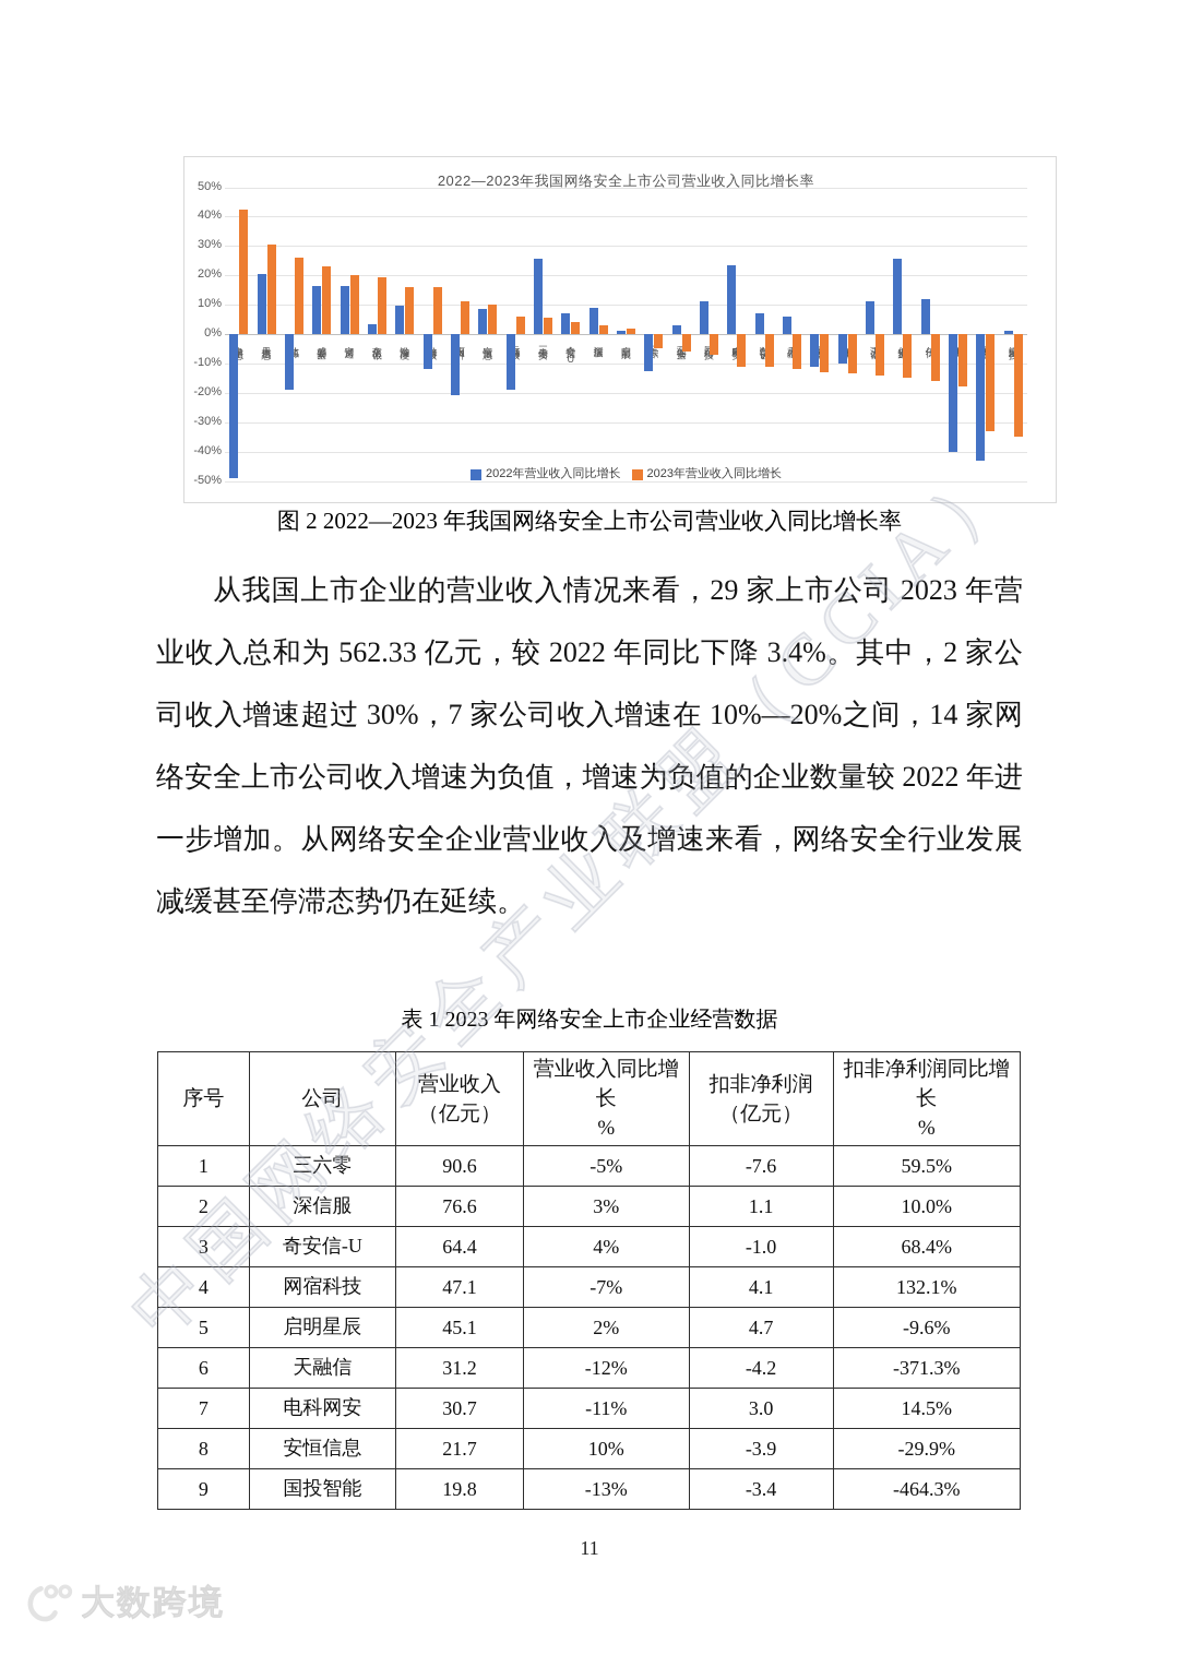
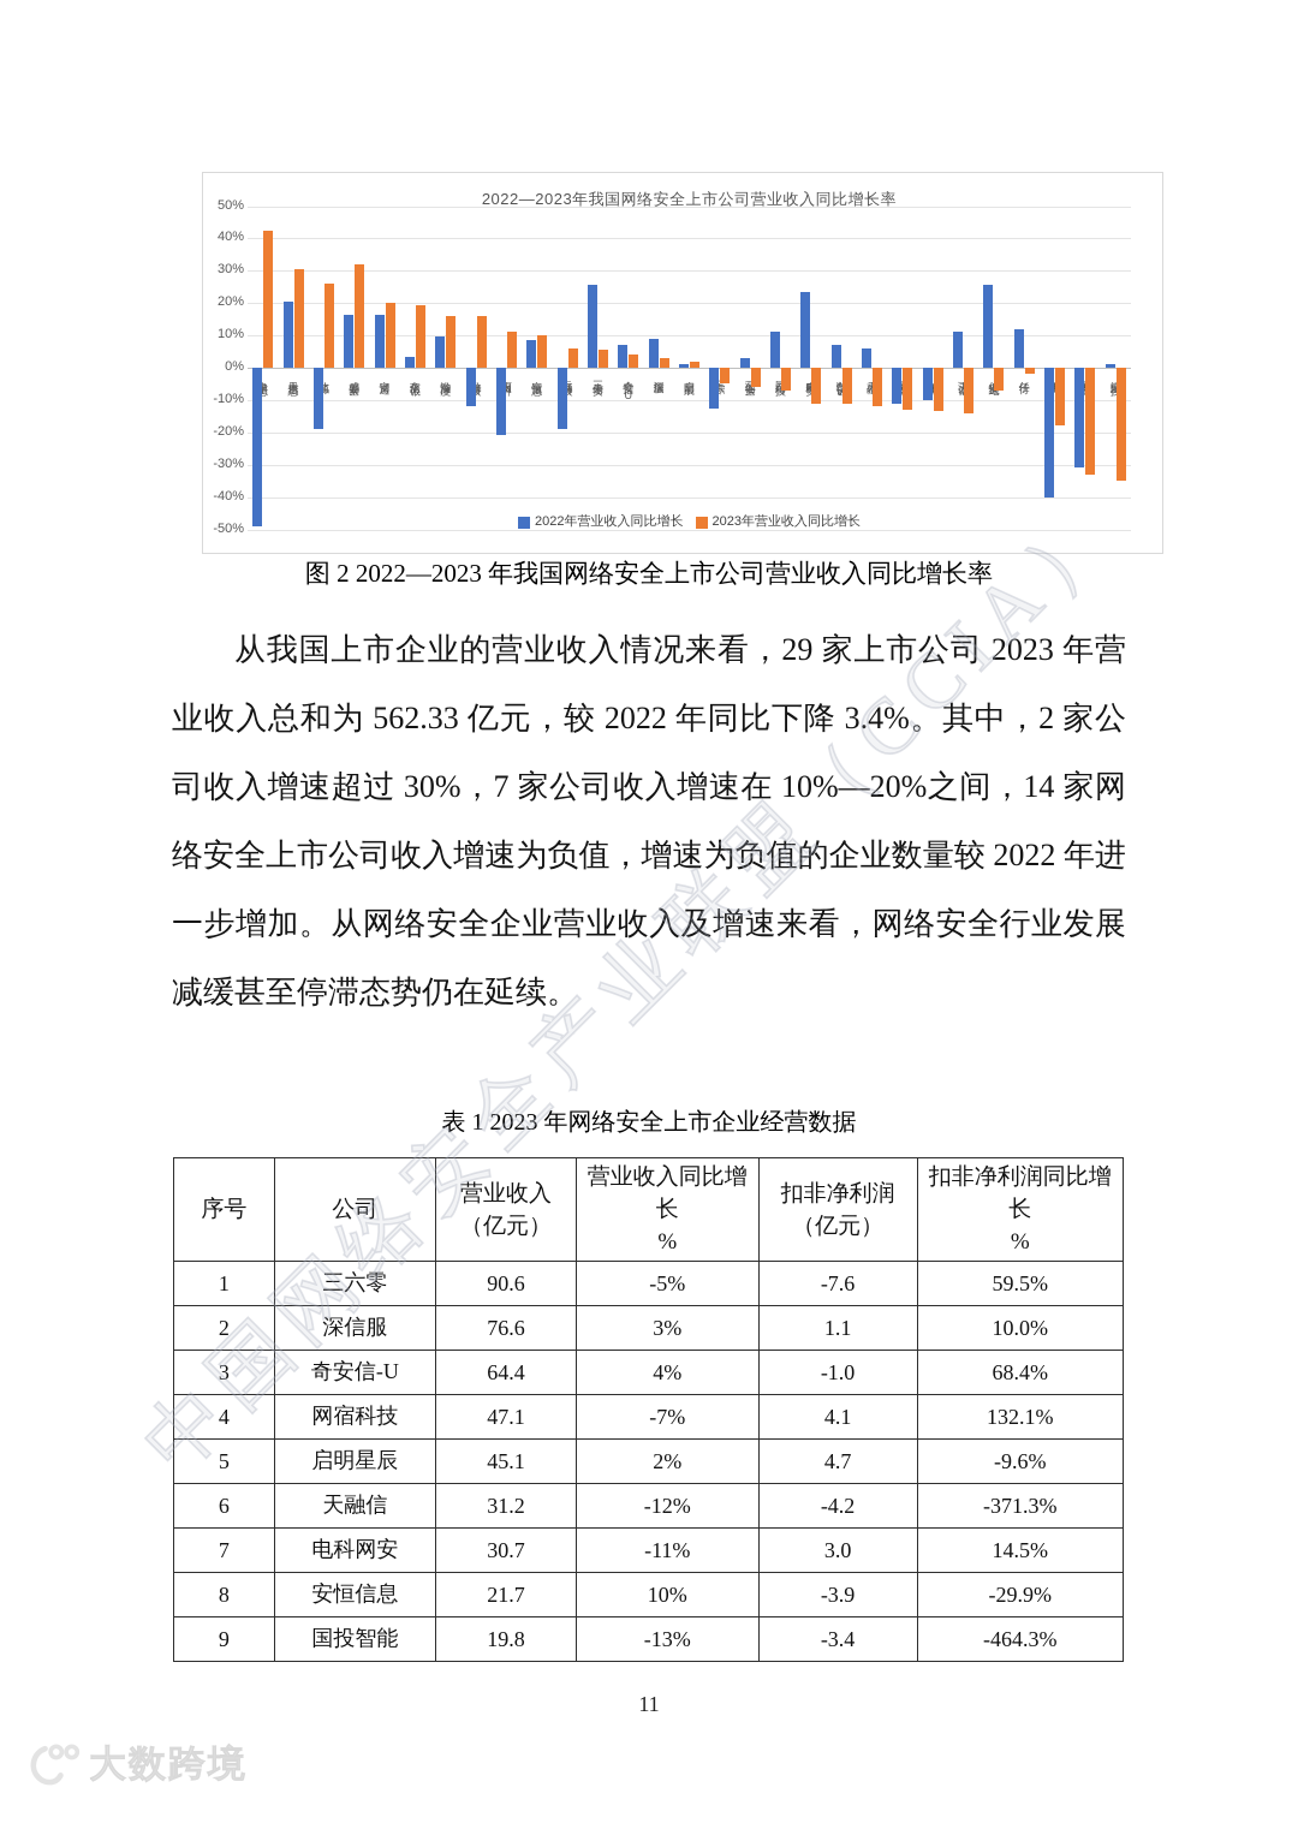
2023年营业收入同比增长/盛邦安全: 23% -> 32%
2023年营业收入同比增长/信安世纪: -15% -> -7%
2023年营业收入同比增长/任子行: -16% -> -2%
2022年营业收入同比增长/国华网安: -43% -> -31%
